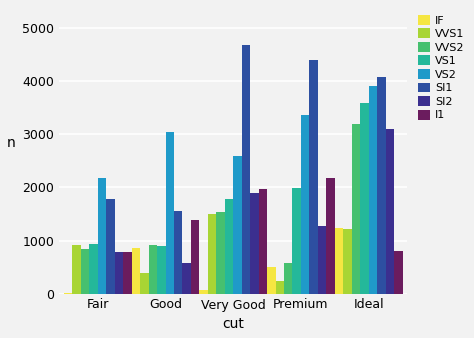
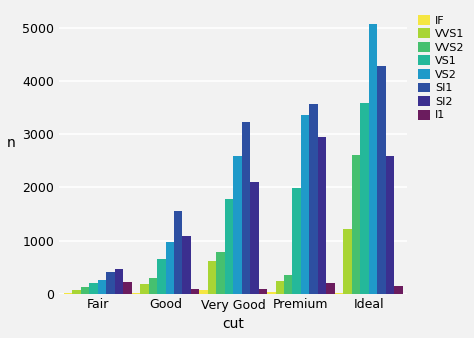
VVS1/Fair: 920 -> 70
VVS2/Fair: 840 -> 130
VS1/Fair: 940 -> 200
VS2/Fair: 2180 -> 260
SI1/Fair: 1780 -> 410
SI2/Fair: 780 -> 470
I1/Fair: 780 -> 210
IF/Good: 860 -> 0
VVS1/Good: 380 -> 190
VVS2/Good: 920 -> 290
VS1/Good: 900 -> 650
VS2/Good: 3040 -> 980
SI2/Good: 580 -> 1080
I1/Good: 1380 -> 100
VVS1/Very Good: 1500 -> 620
VVS2/Very Good: 1540 -> 790
SI1/Very Good: 4680 -> 3240
SI2/Very Good: 1900 -> 2100
I1/Very Good: 1980 -> 80
IF/Premium: 500 -> 20
VVS2/Premium: 580 -> 340
SI1/Premium: 4400 -> 3580
SI2/Premium: 1280 -> 2950
I1/Premium: 2180 -> 200
IF/Ideal: 1240 -> 10
VVS2/Ideal: 3200 -> 2610
VS2/Ideal: 3920 -> 5070
SI1/Ideal: 4080 -> 4280
SI2/Ideal: 3100 -> 2600
I1/Ideal: 800 -> 150
